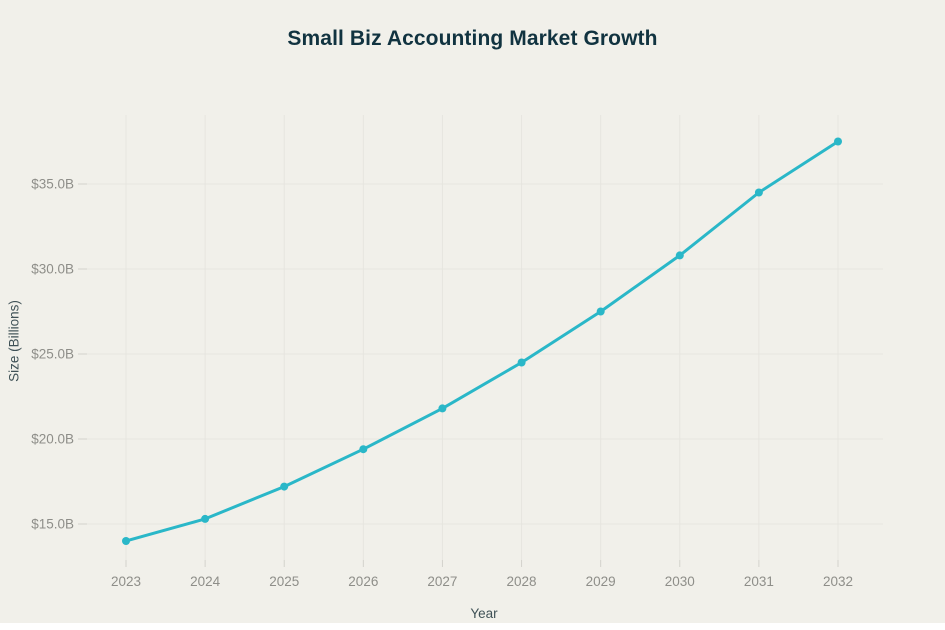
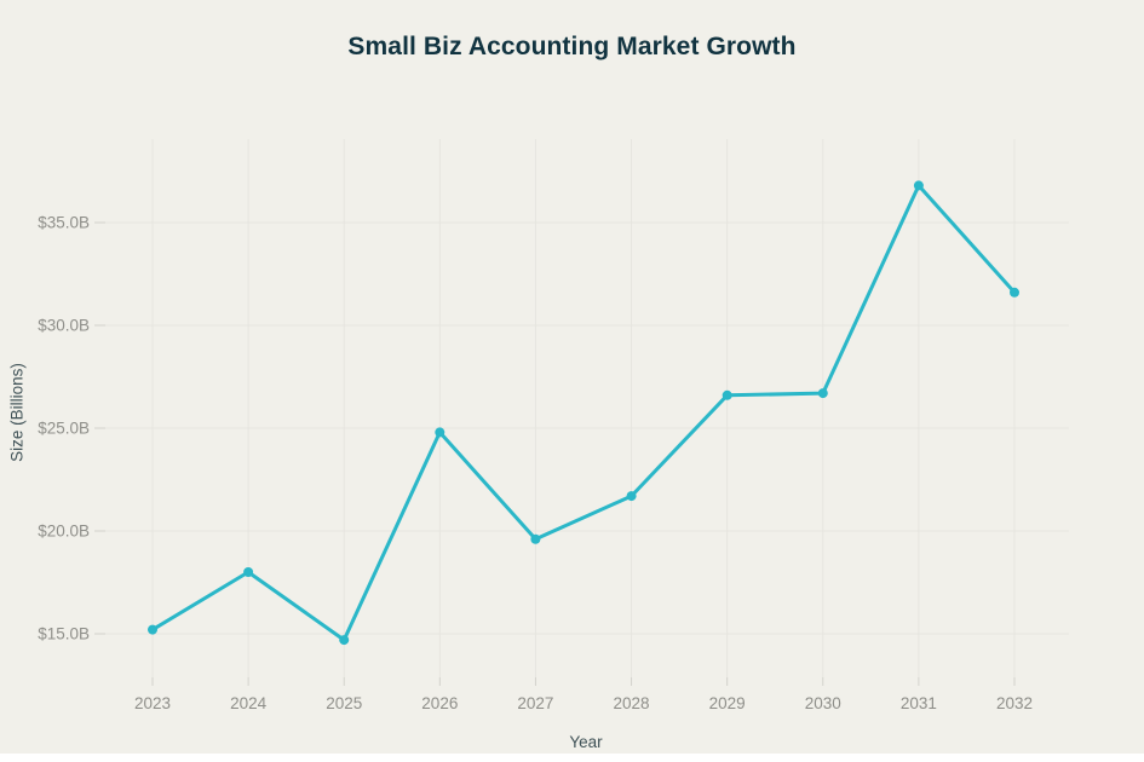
2023: $14.0B -> $15.2B
2024: $15.3B -> $18.0B
2025: $17.2B -> $14.7B
2026: $19.4B -> $24.8B
2027: $21.8B -> $19.6B
2028: $24.5B -> $21.7B
2029: $27.5B -> $26.6B
2030: $30.8B -> $26.7B
2031: $34.5B -> $36.8B
2032: $37.5B -> $31.6B
